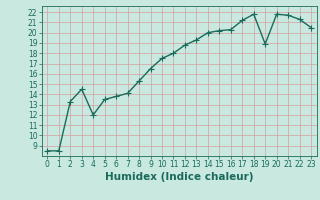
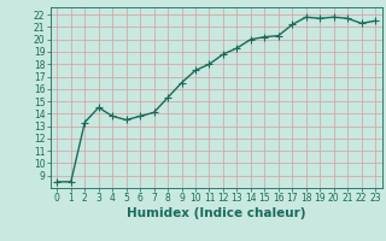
4: 12.0 -> 13.8
19: 18.9 -> 21.7
23: 20.5 -> 21.5
